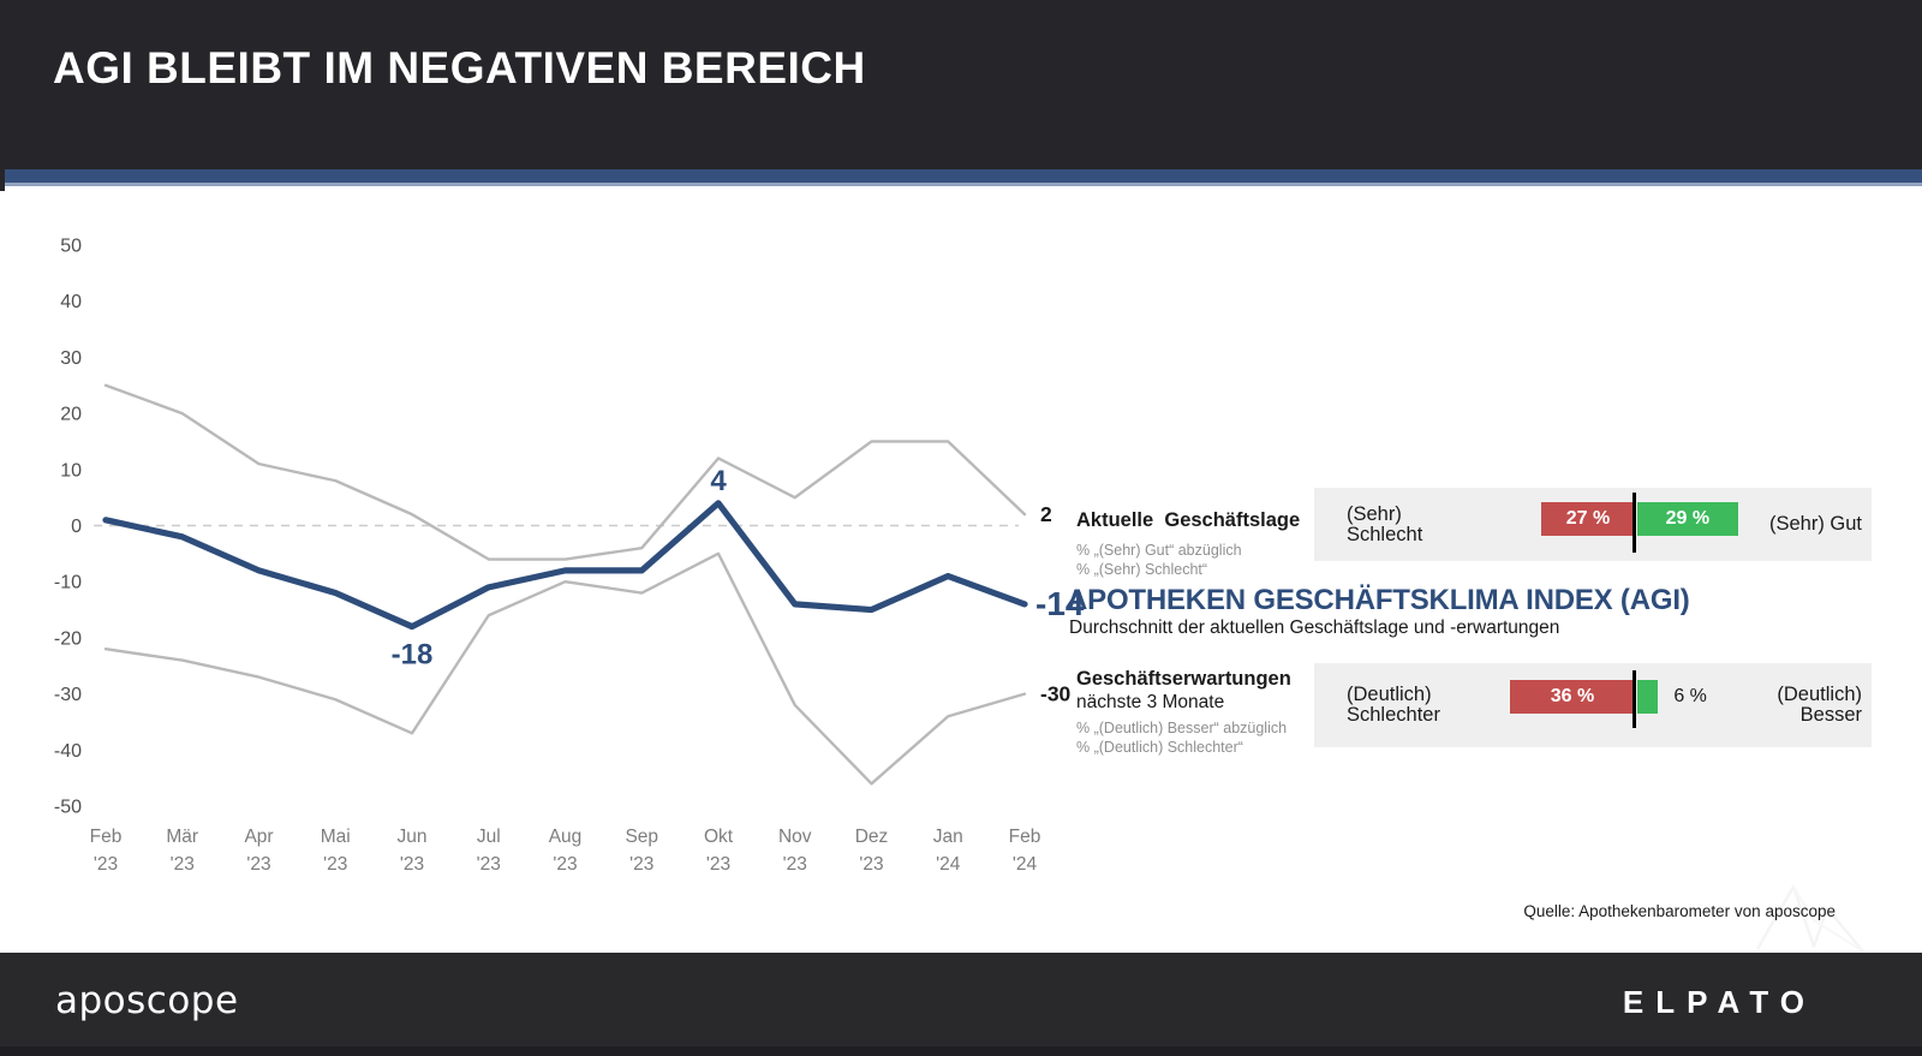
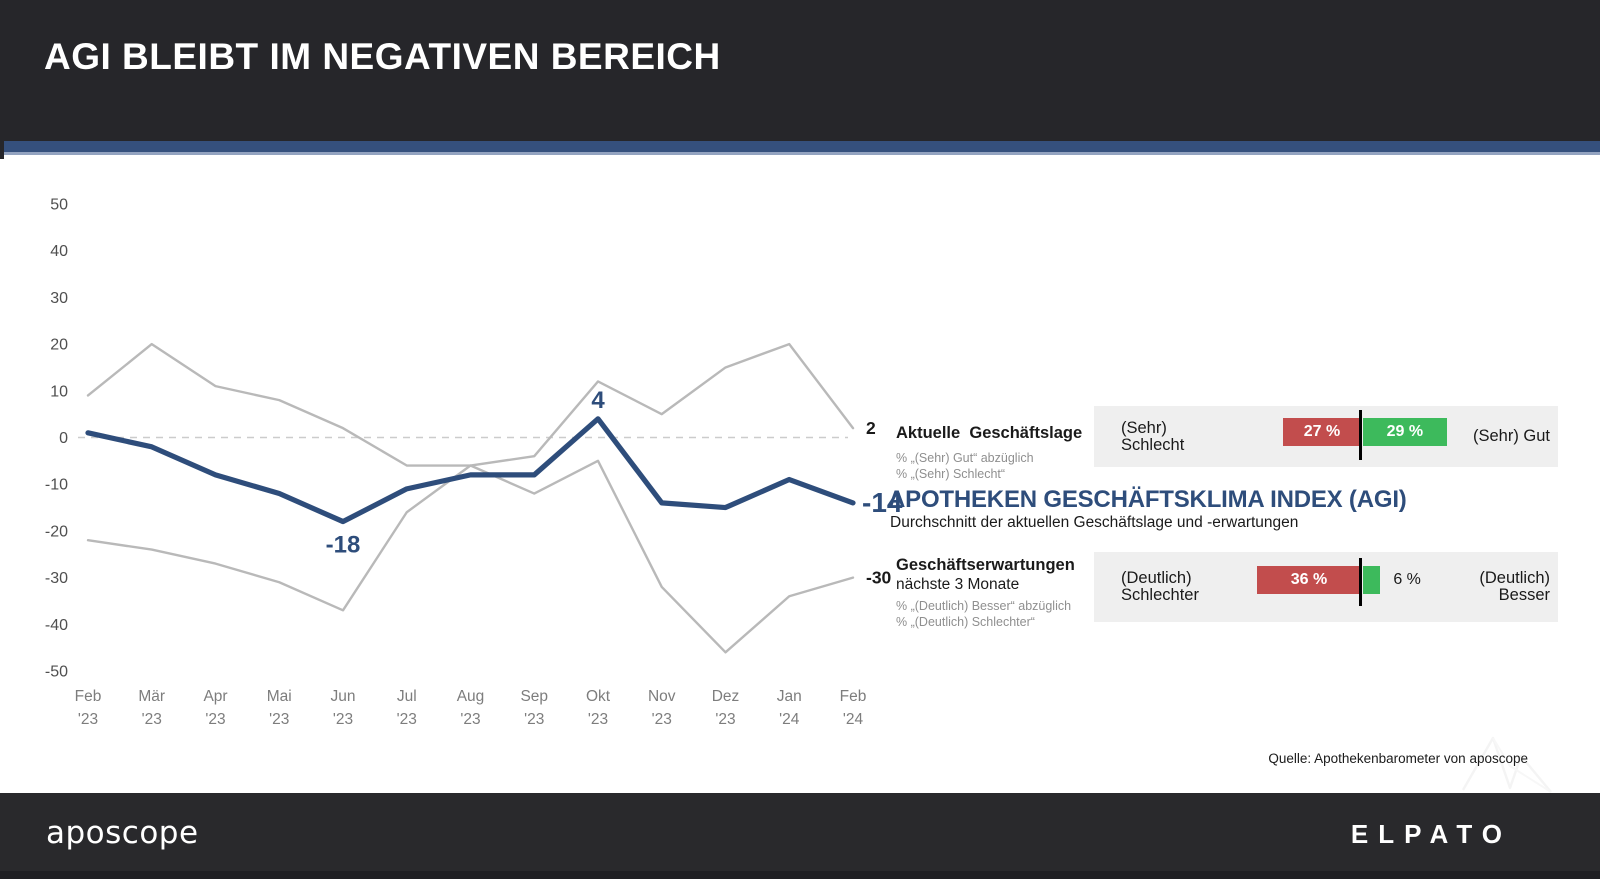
Aktuelle Geschäftslage/Feb '23: 25 -> 9
Geschäftserwartungen nächste 3 Monate/Aug '23: -10 -> -6
Aktuelle Geschäftslage/Jan '24: 15 -> 20
